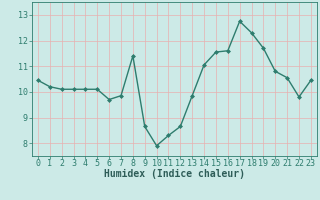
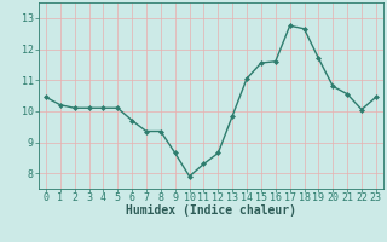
7: 9.85 -> 9.35
8: 11.40 -> 9.35
18: 12.30 -> 12.65
22: 9.80 -> 10.05
